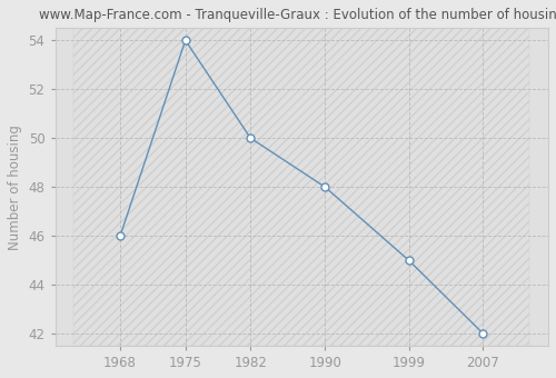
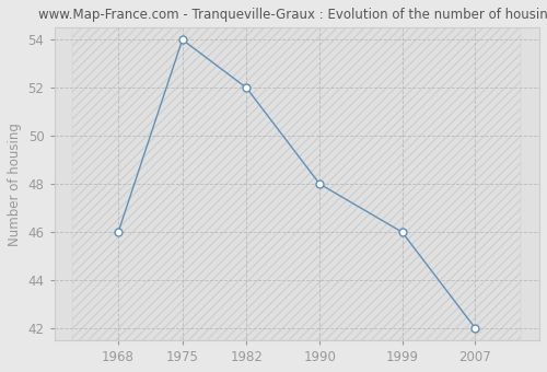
1982: 50 -> 52
1999: 45 -> 46
